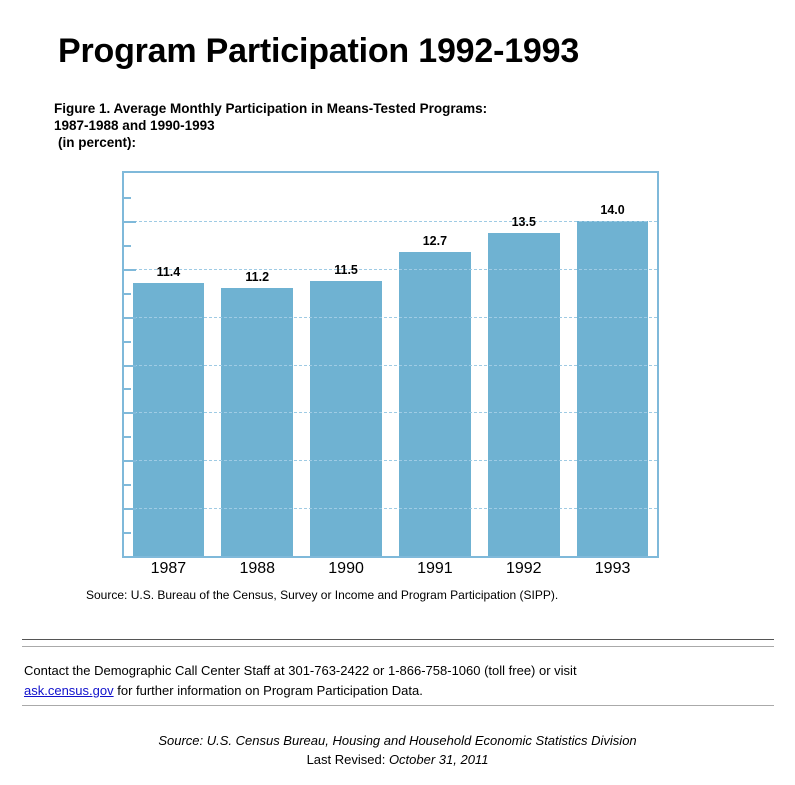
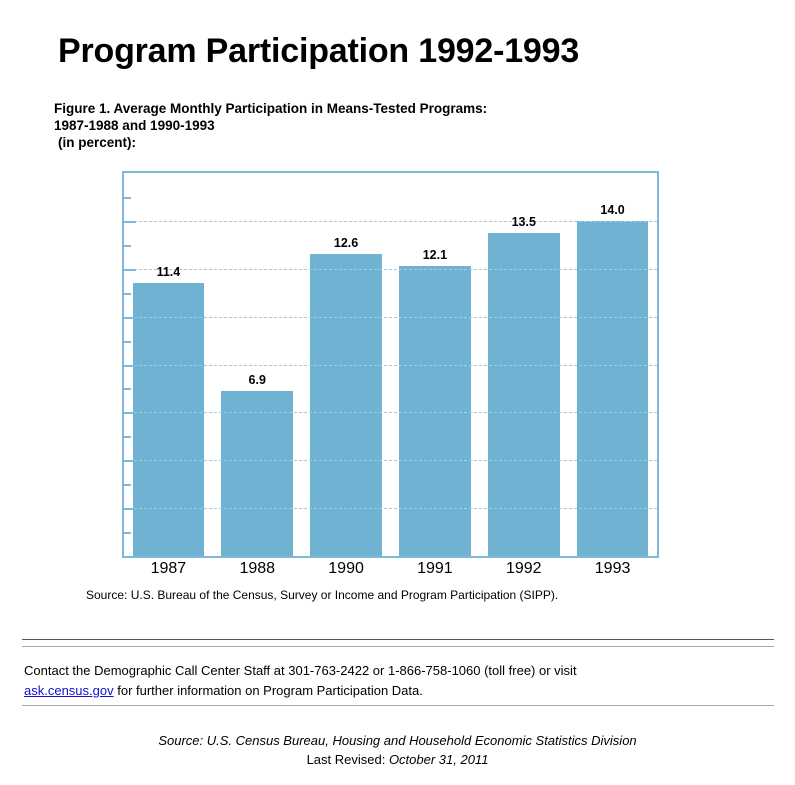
1988: 11.2 -> 6.9
1990: 11.5 -> 12.6
1991: 12.7 -> 12.1
